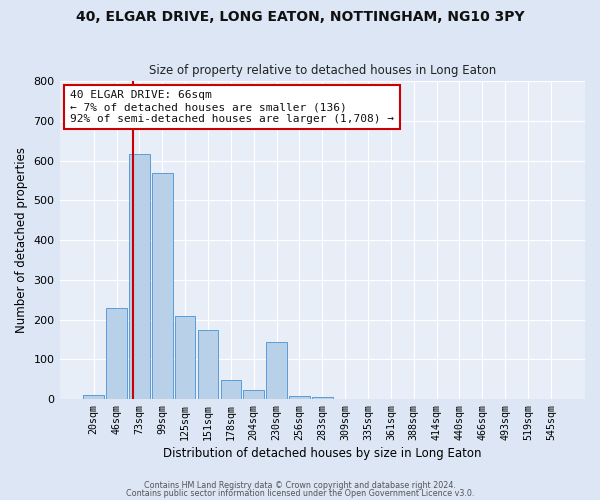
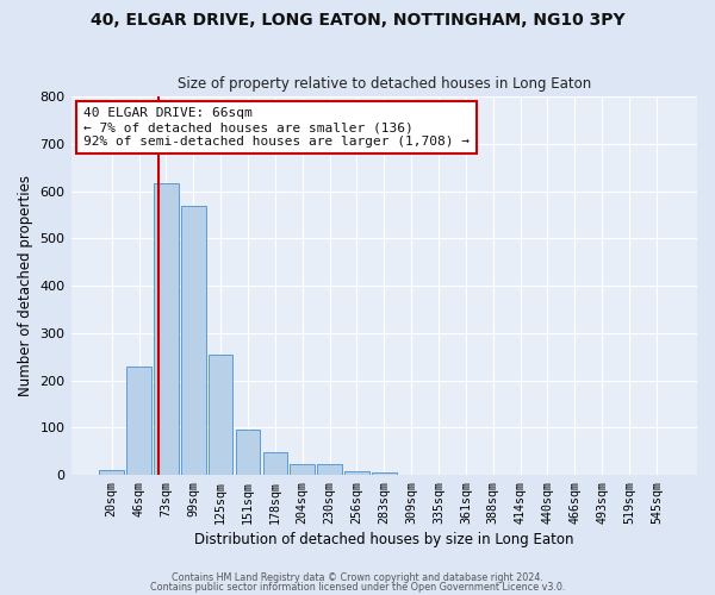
125sqm: 210 -> 254
151sqm: 175 -> 95
230sqm: 145 -> 22
